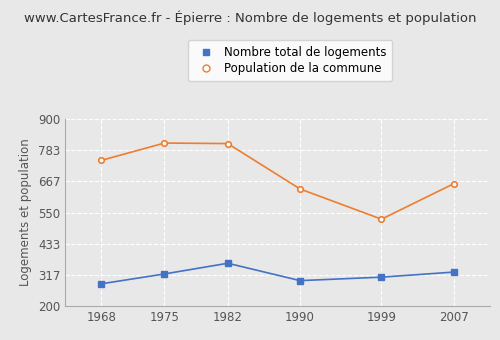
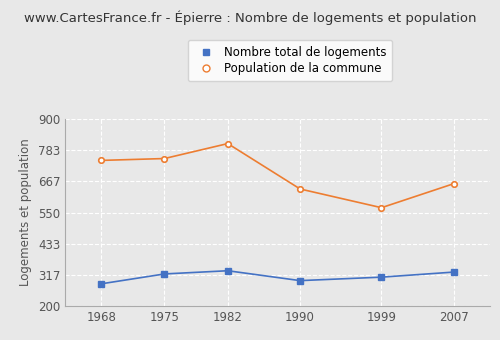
Population de la commune/1975: 810 -> 752
Nombre total de logements/1982: 360 -> 332
Population de la commune/1999: 525 -> 568
